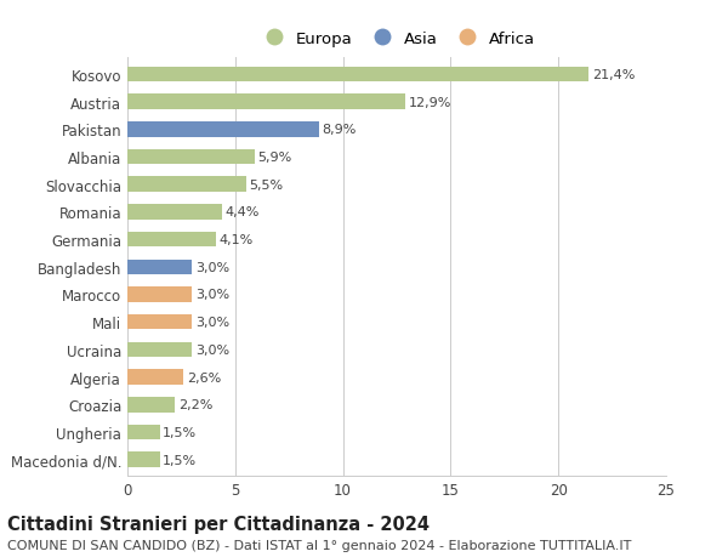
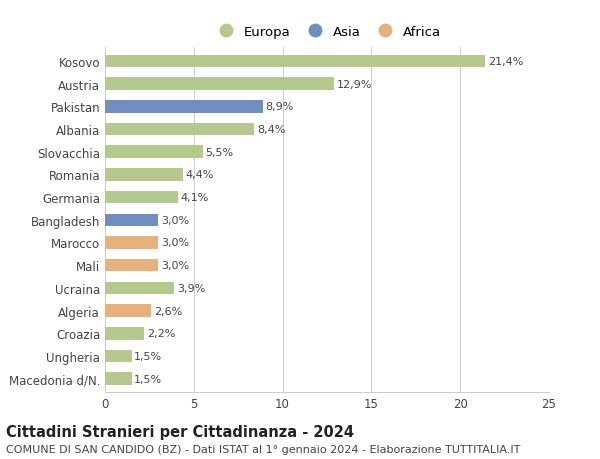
Albania: 5,9% -> 8,4%
Ucraina: 3,0% -> 3,9%
